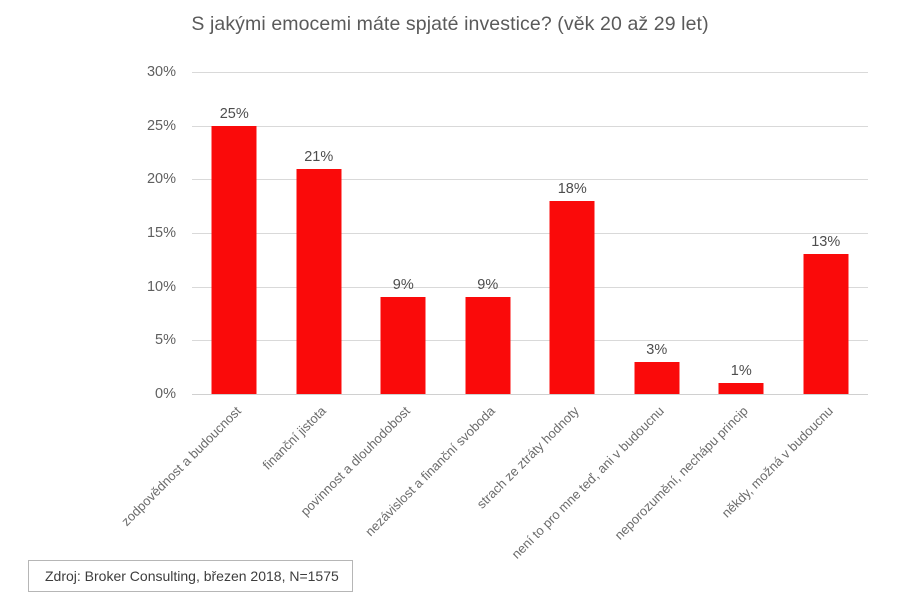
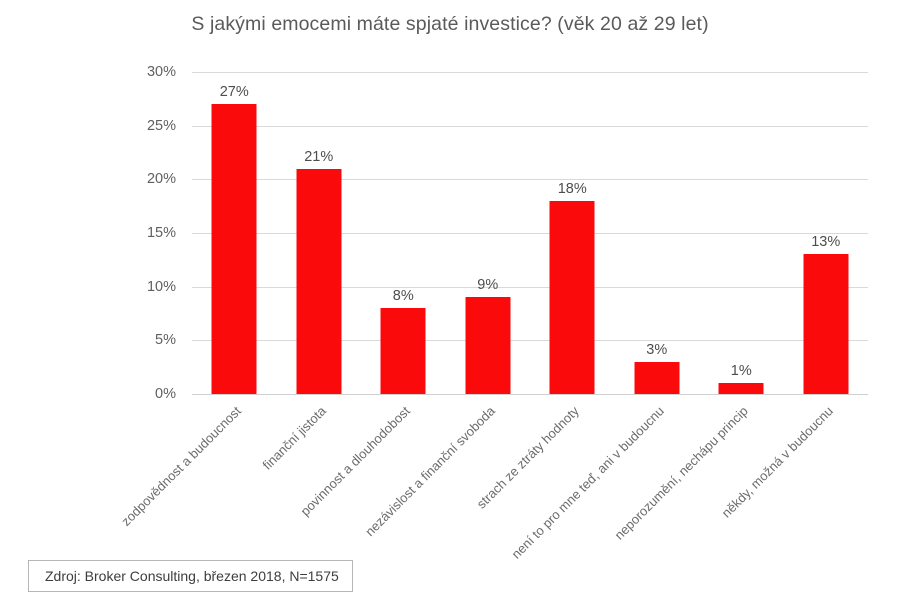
zodpovědnost a budoucnost: 25% -> 27%
povinnost a dlouhodobost: 9% -> 8%
